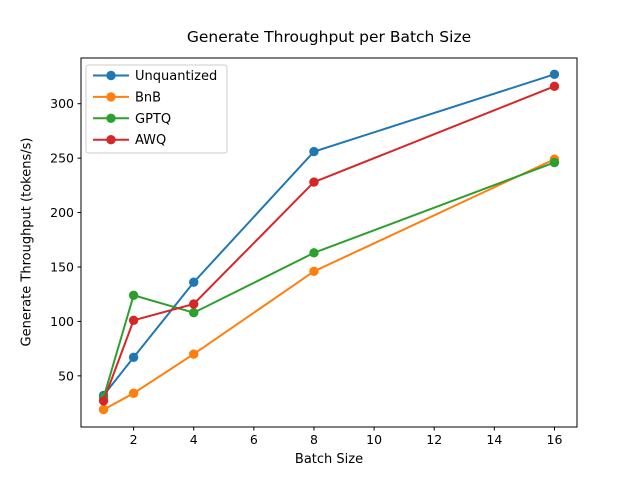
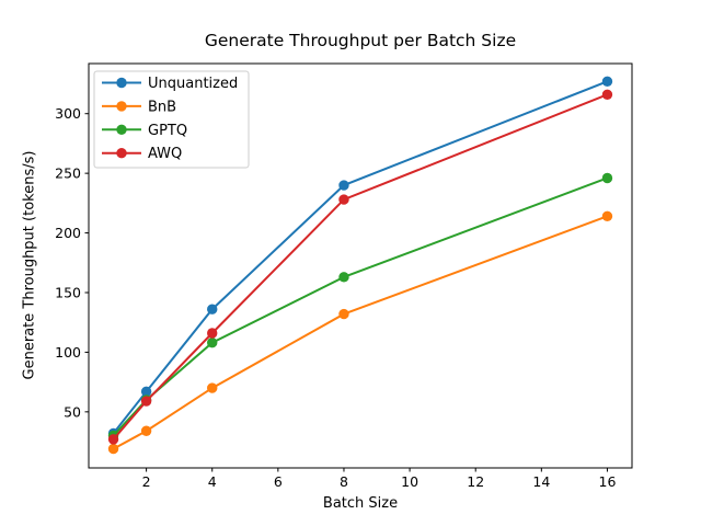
GPTQ/2: 124 -> 60
AWQ/2: 101 -> 59
Unquantized/8: 256 -> 240
BnB/8: 146 -> 132
BnB/16: 249 -> 214
